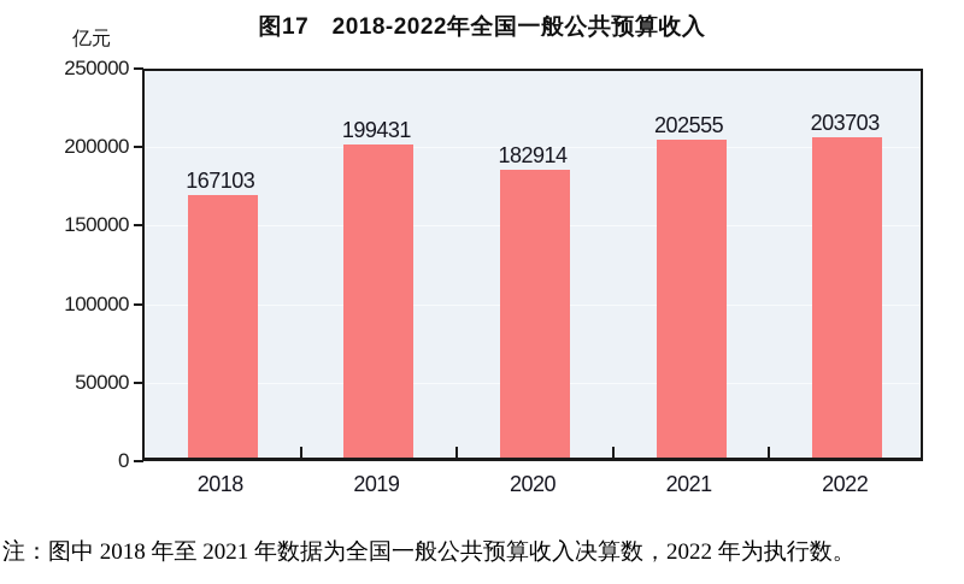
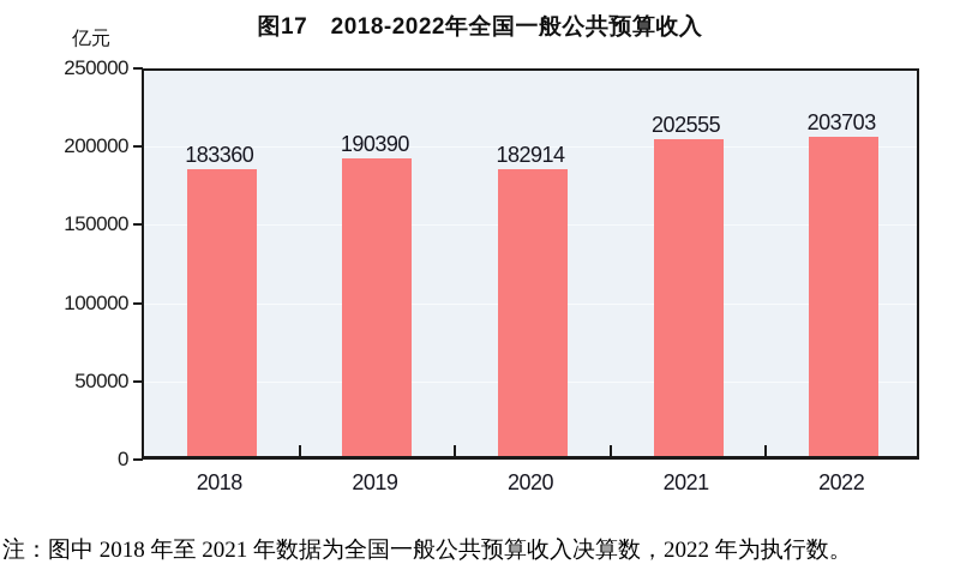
2018: 167103 -> 183360
2019: 199431 -> 190390
